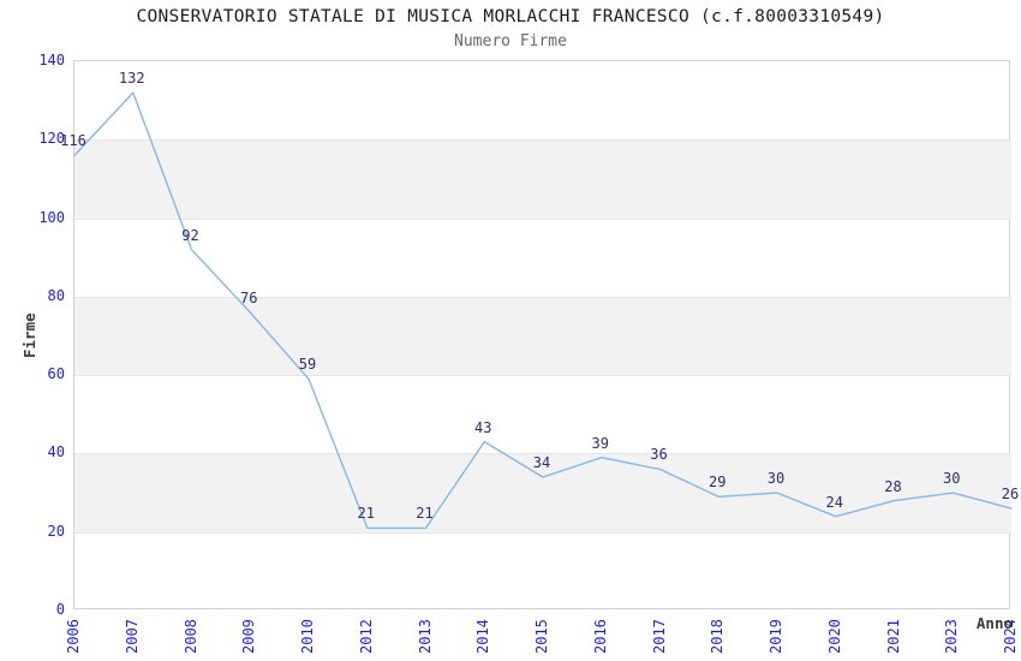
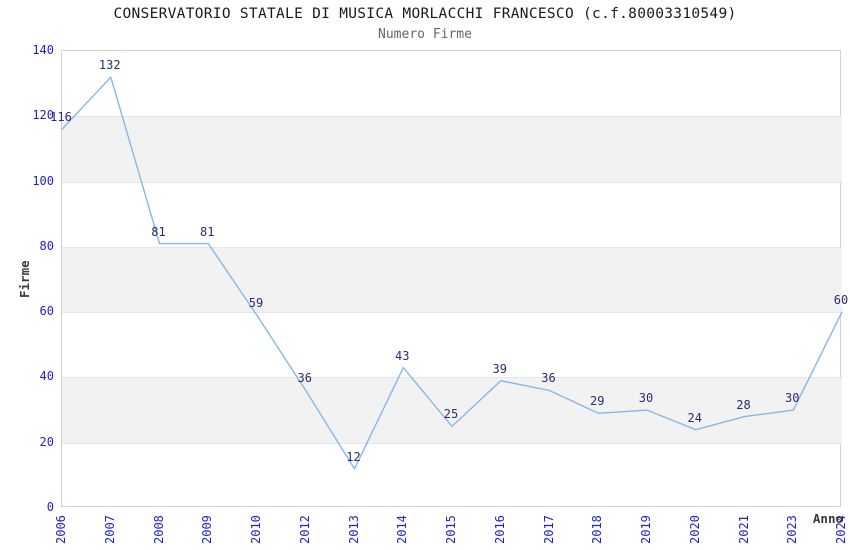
2008: 92 -> 81
2009: 76 -> 81
2012: 21 -> 36
2013: 21 -> 12
2015: 34 -> 25
2024: 26 -> 60
